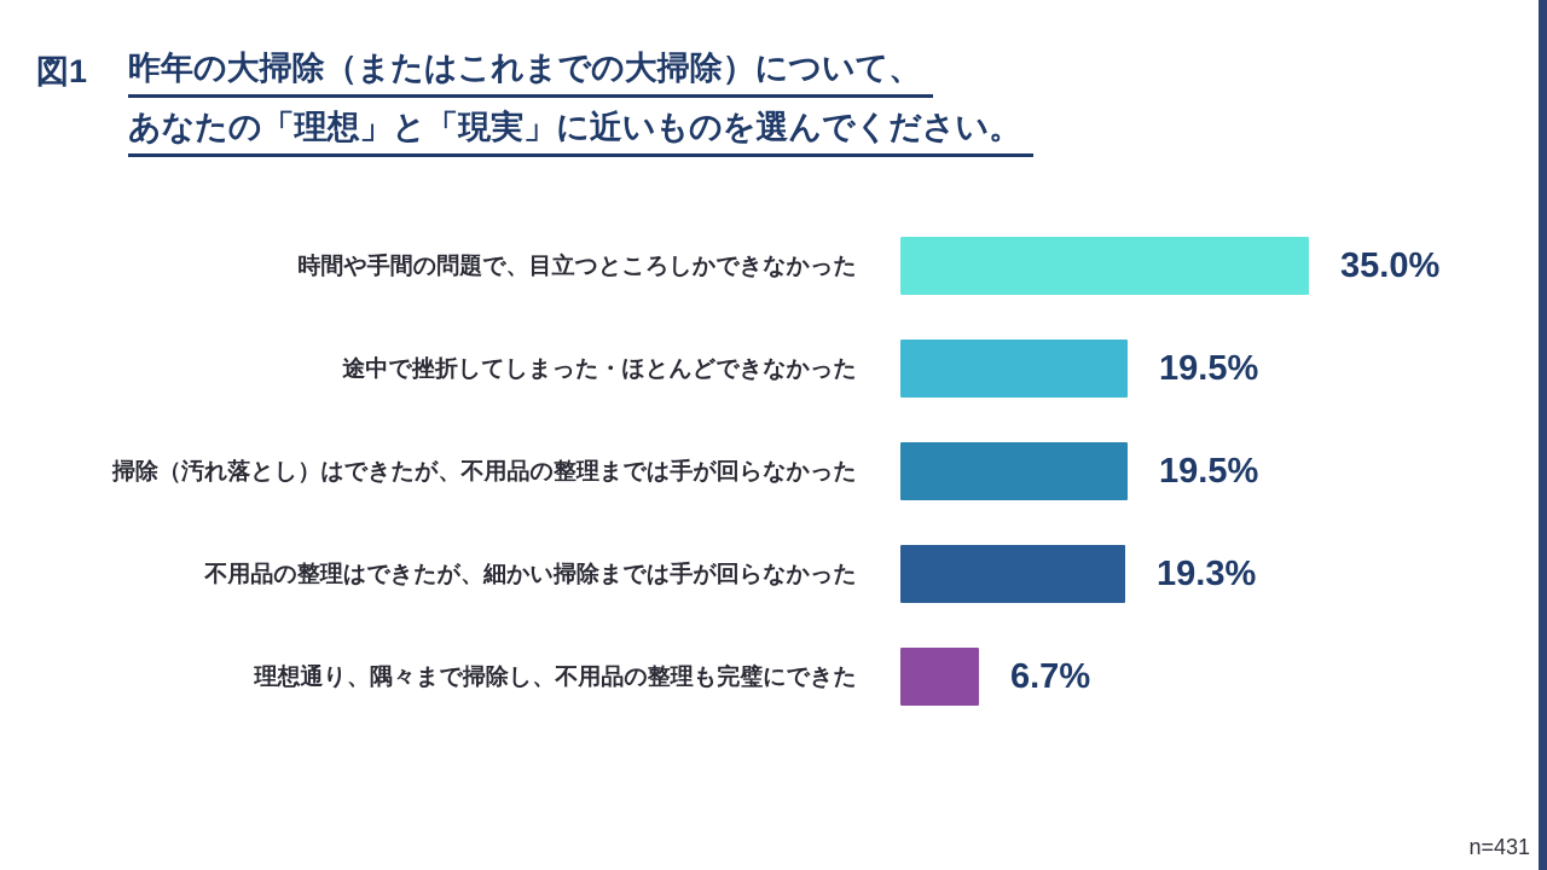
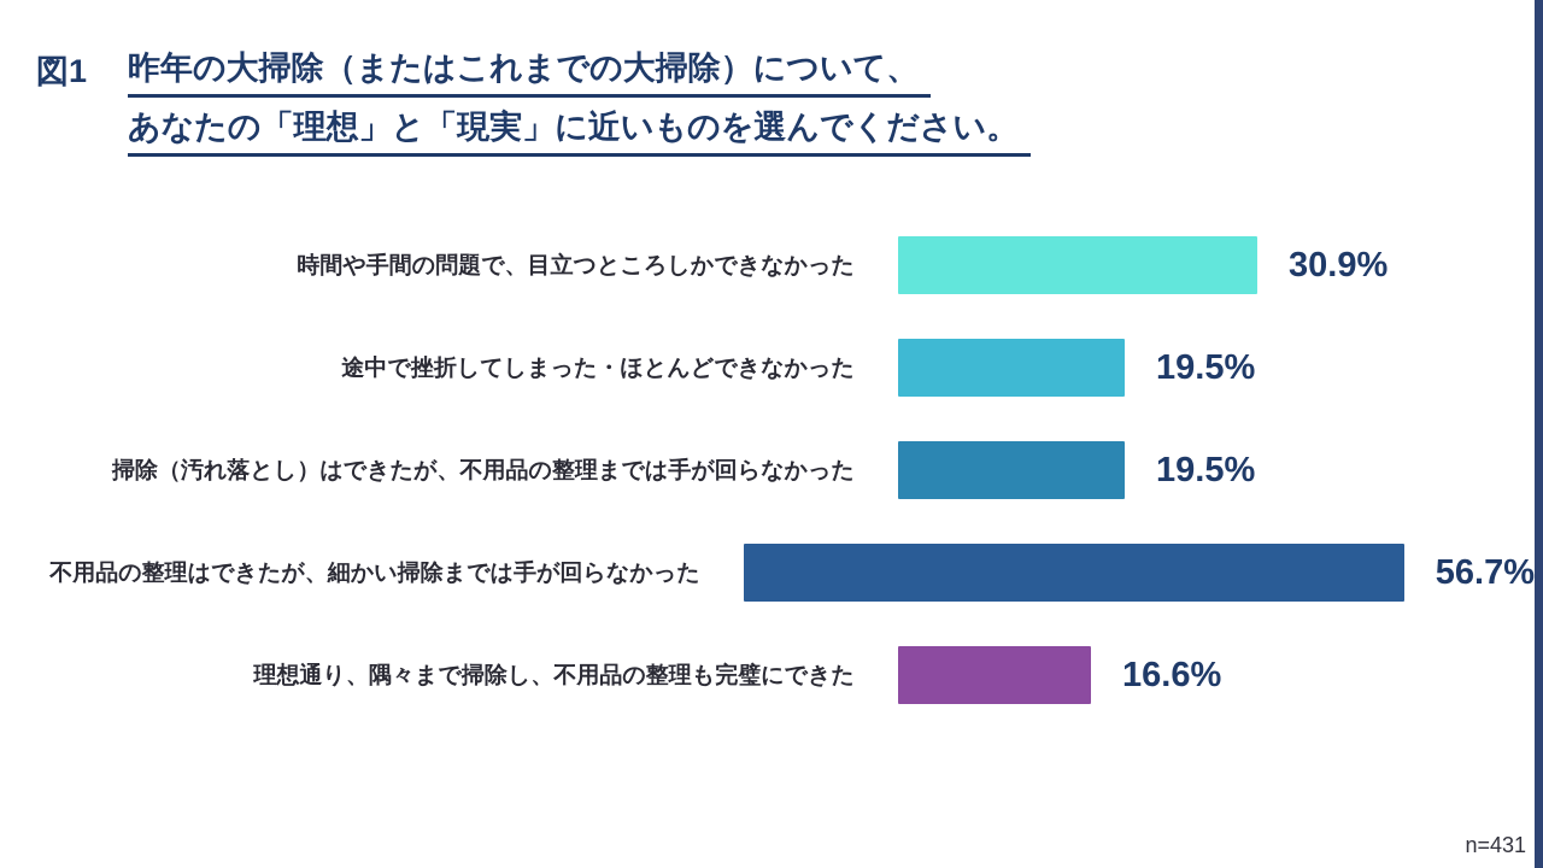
時間や手間の問題で、目立つところしかできなかった: 35.0% -> 30.9%
不用品の整理はできたが、細かい掃除までは手が回らなかった: 19.3% -> 56.7%
理想通り、隅々まで掃除し、不用品の整理も完璧にできた: 6.7% -> 16.6%
